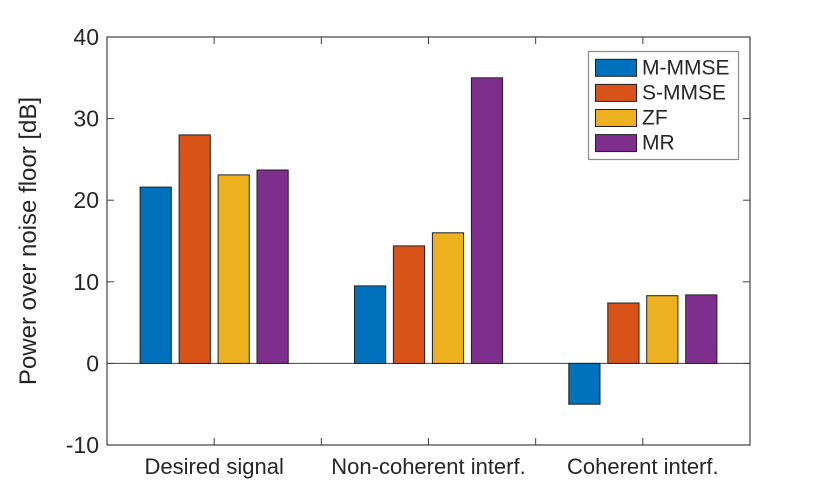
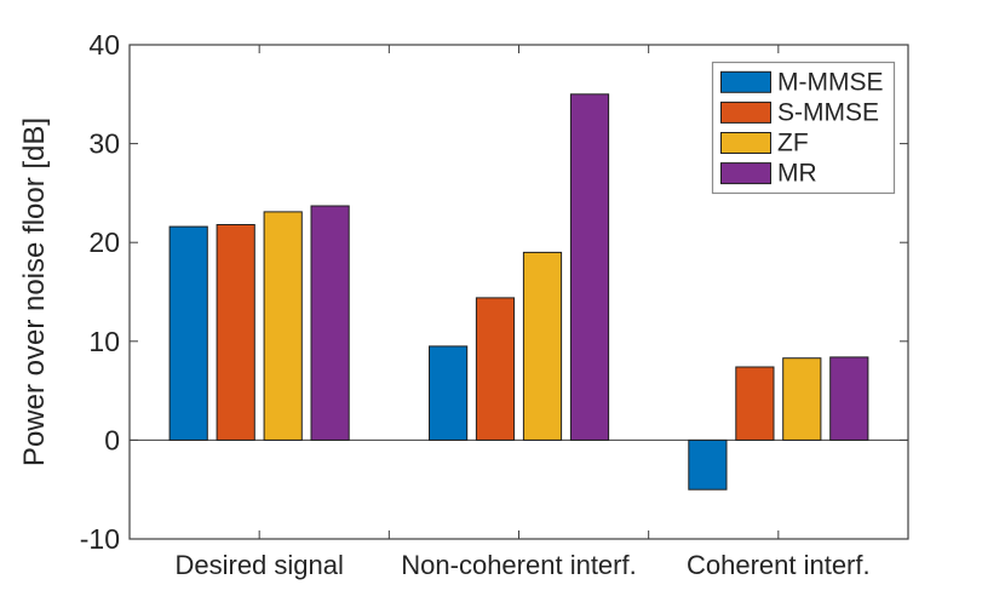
S-MMSE/Desired signal: 28 -> 22
ZF/Non-coherent interf.: 16 -> 19
